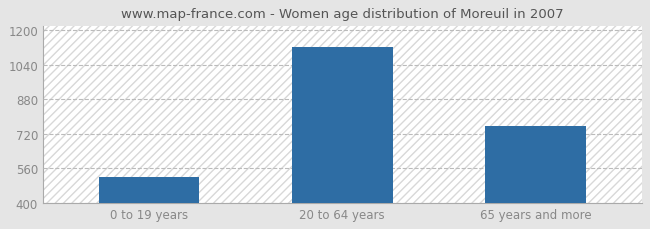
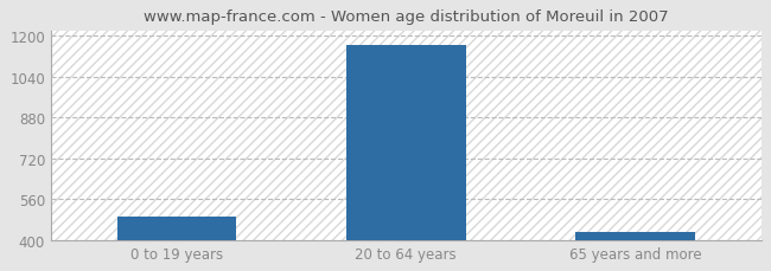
0 to 19 years: 520 -> 492
20 to 64 years: 1120 -> 1163
65 years and more: 755 -> 430
